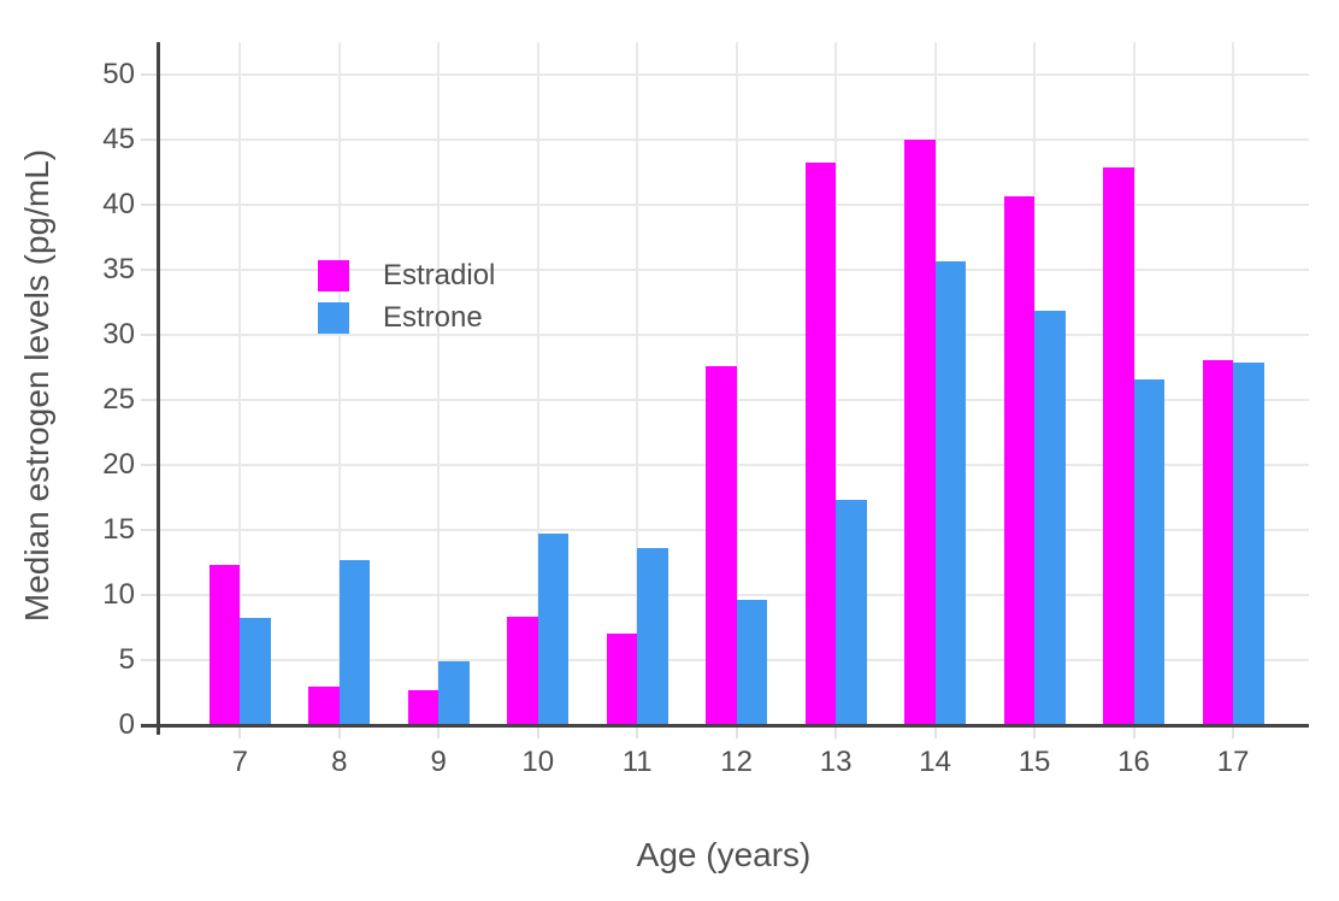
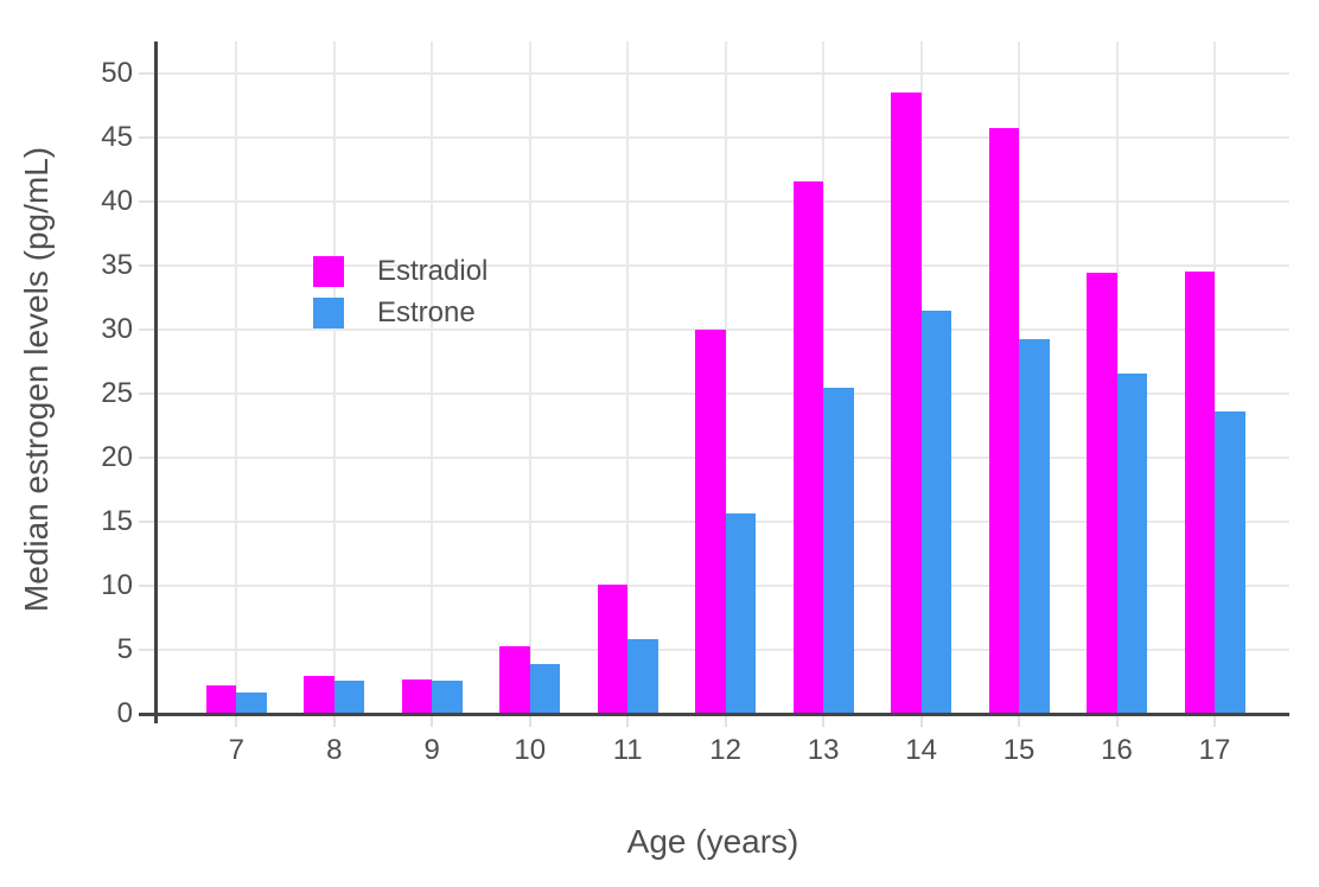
Estradiol/7: 12.3 -> 2.2
Estrone/7: 8.2 -> 1.7
Estrone/8: 12.7 -> 2.6
Estrone/9: 4.9 -> 2.6
Estradiol/10: 8.3 -> 5.3
Estrone/10: 14.7 -> 3.9
Estradiol/11: 7.0 -> 10.1
Estrone/11: 13.6 -> 5.8
Estradiol/12: 27.6 -> 30.0
Estrone/12: 9.6 -> 15.7
Estradiol/13: 43.3 -> 41.6
Estrone/13: 17.3 -> 25.5
Estradiol/14: 45.0 -> 48.5
Estrone/14: 35.7 -> 31.5
Estradiol/15: 40.7 -> 45.8
Estrone/15: 31.9 -> 29.3
Estradiol/16: 42.9 -> 34.5
Estradiol/17: 28.1 -> 34.6
Estrone/17: 27.9 -> 23.6
